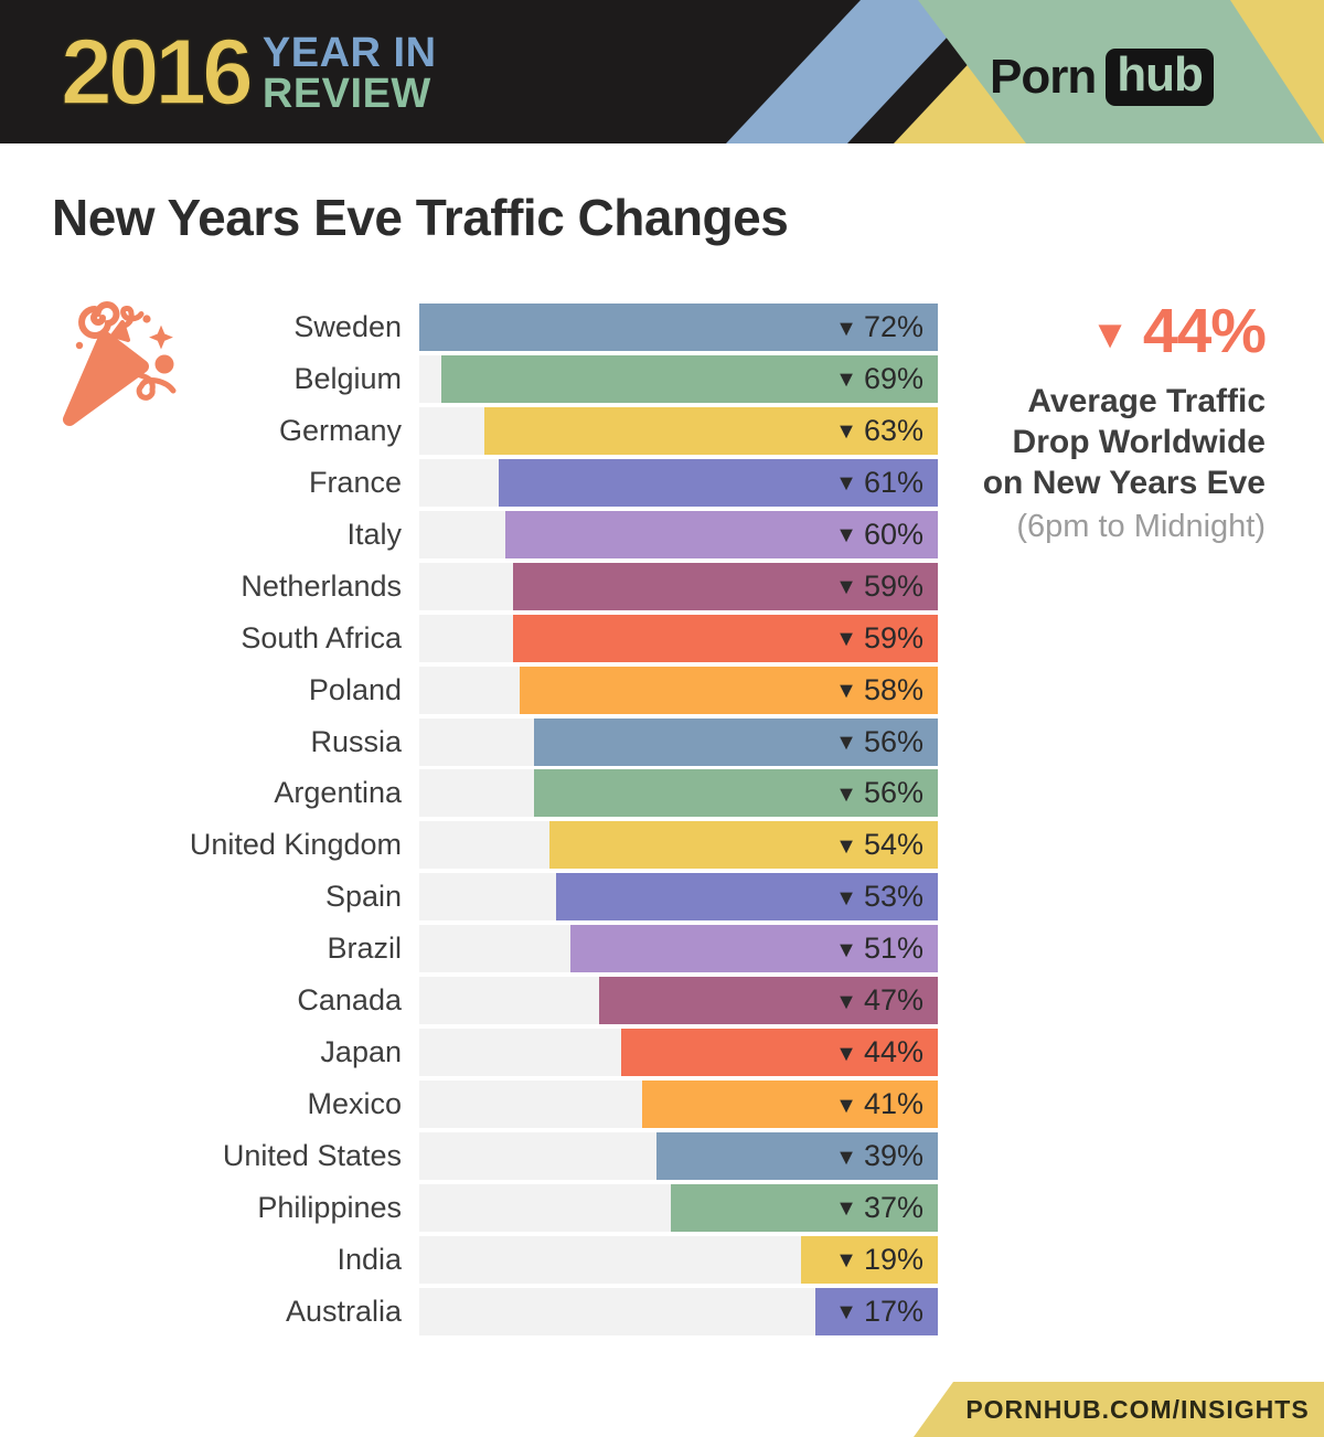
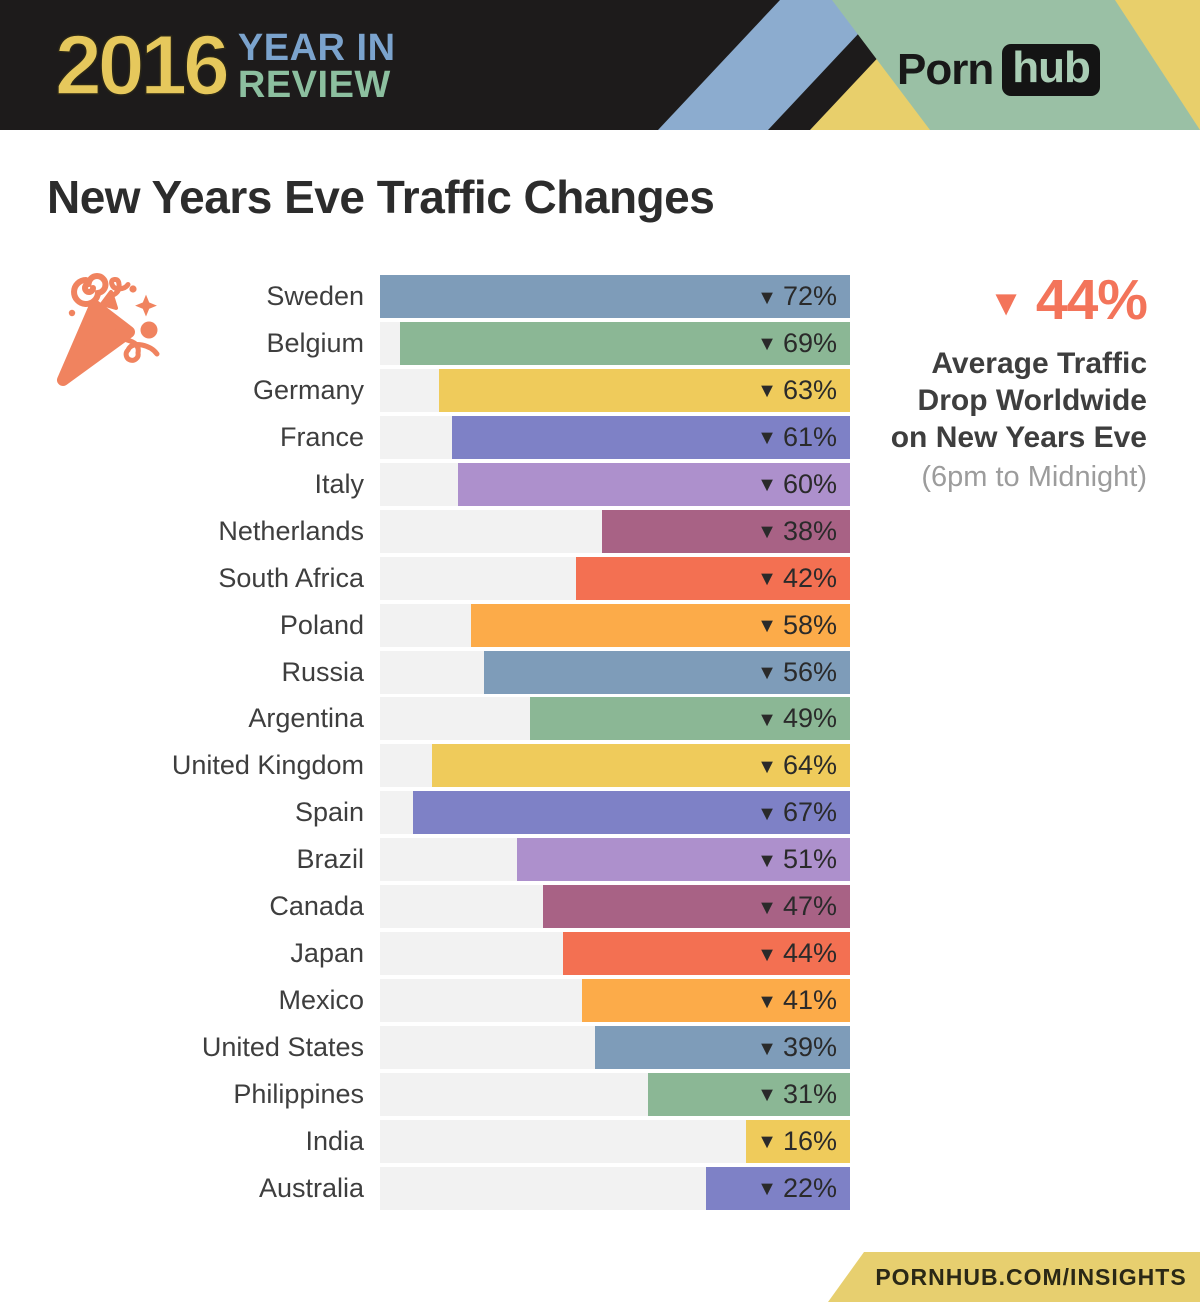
Netherlands: 59% -> 38%
South Africa: 59% -> 42%
Argentina: 56% -> 49%
United Kingdom: 54% -> 64%
Spain: 53% -> 67%
Philippines: 37% -> 31%
India: 19% -> 16%
Australia: 17% -> 22%
